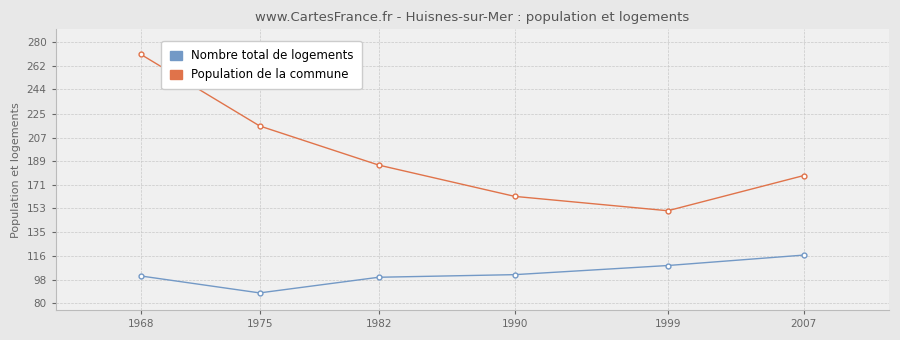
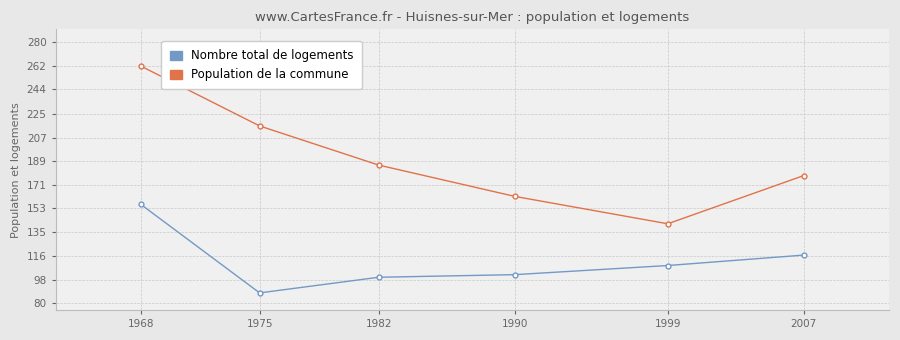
Nombre total de logements/1968: 101 -> 156
Population de la commune/1968: 271 -> 262
Population de la commune/1999: 151 -> 141
